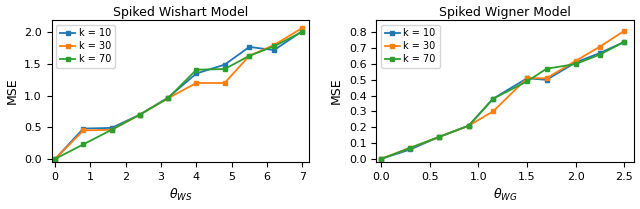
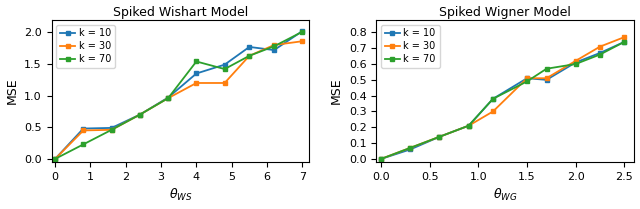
Spiked Wishart Model/k = 70/4: 1.41 -> 1.54
Spiked Wishart Model/k = 30/7: 2.07 -> 1.86
Spiked Wigner Model/k = 30/2.5: 0.81 -> 0.77
